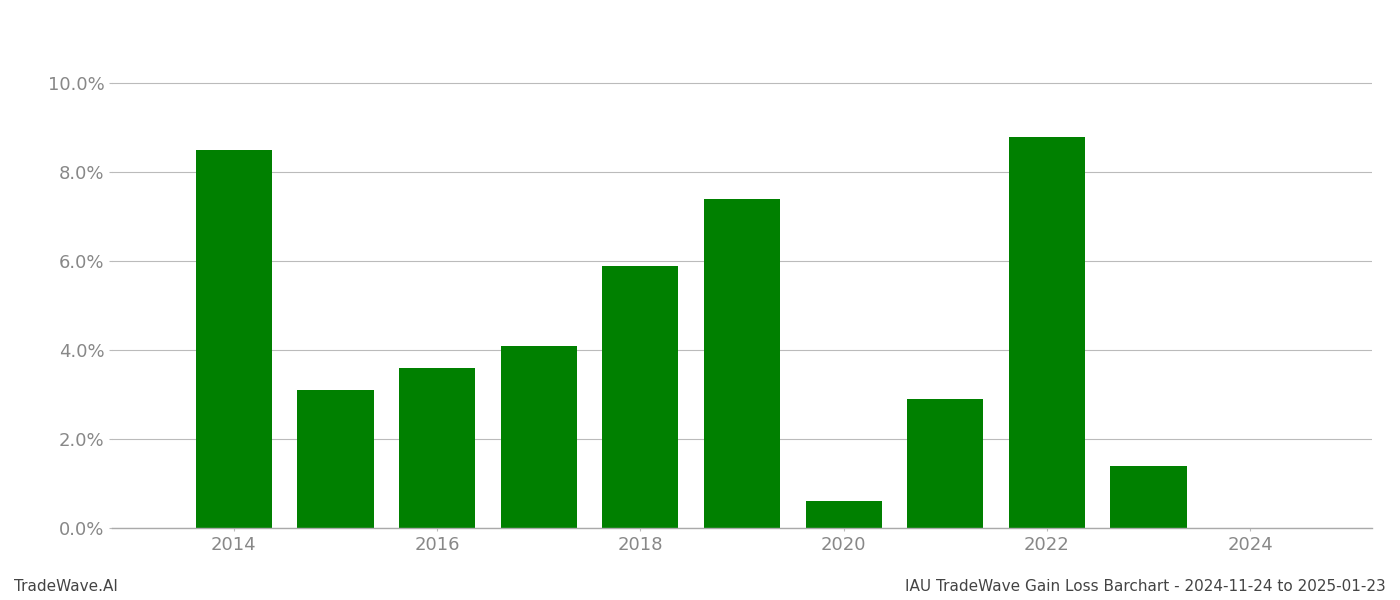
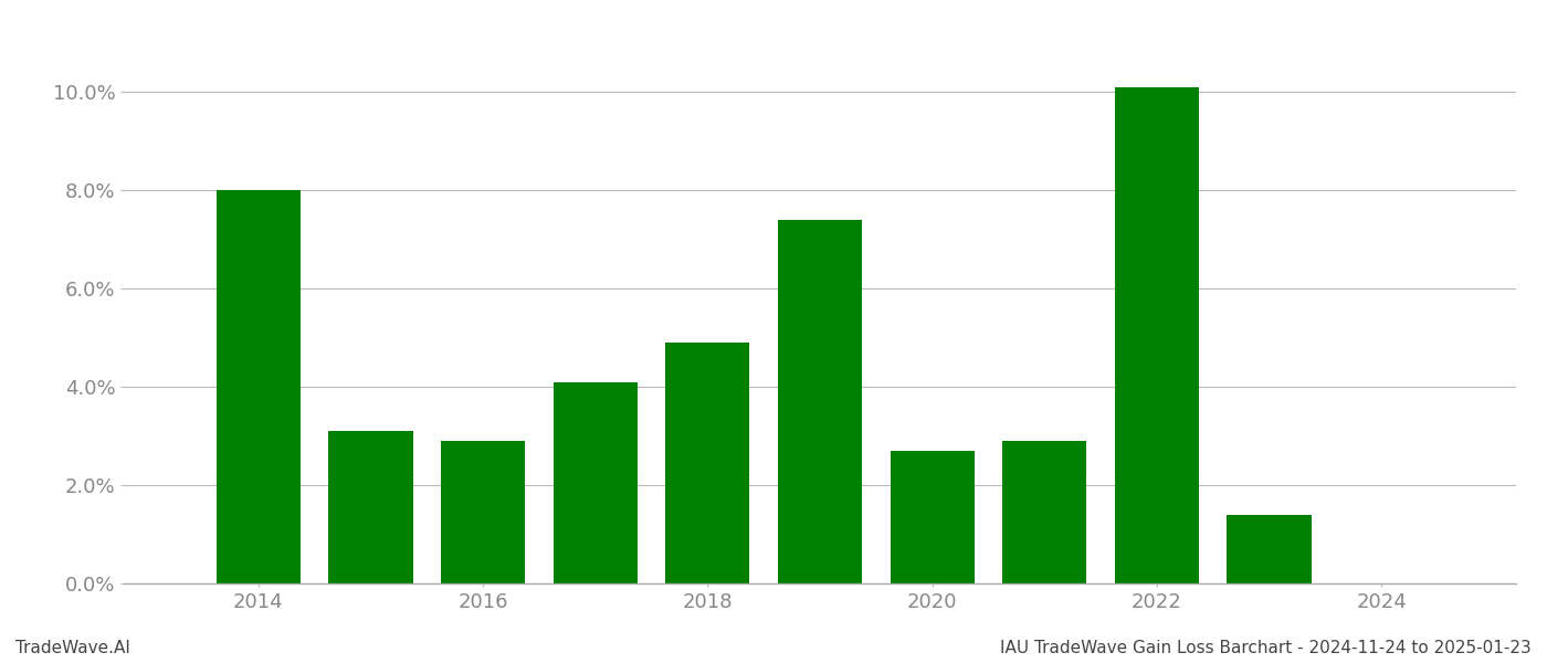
2014: 8.5% -> 8.0%
2016: 3.6% -> 2.9%
2018: 5.9% -> 4.9%
2020: 0.6% -> 2.7%
2022: 8.8% -> 10.1%
